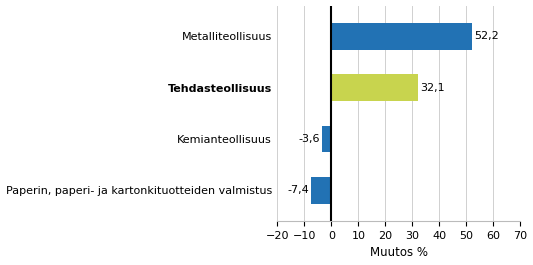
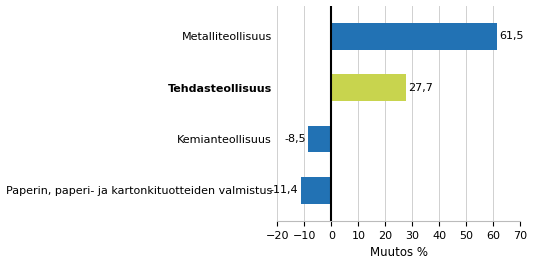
Metalliteollisuus: 52,2 -> 61,5
Tehdasteollisuus: 32,1 -> 27,7
Kemianteollisuus: -3,6 -> -8,5
Paperin, paperi- ja kartonkituotteiden valmistus: -7,4 -> -11,4
